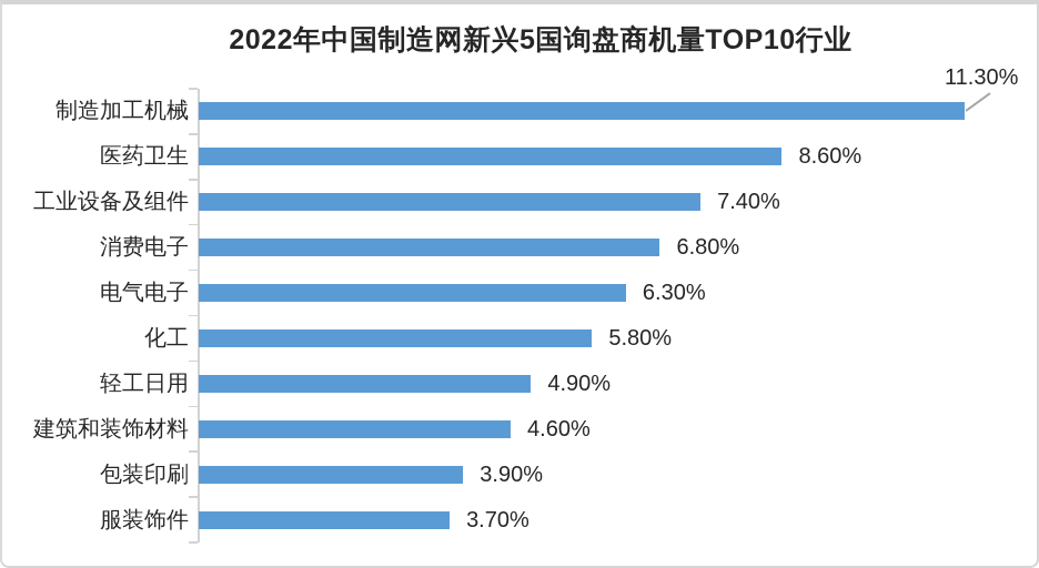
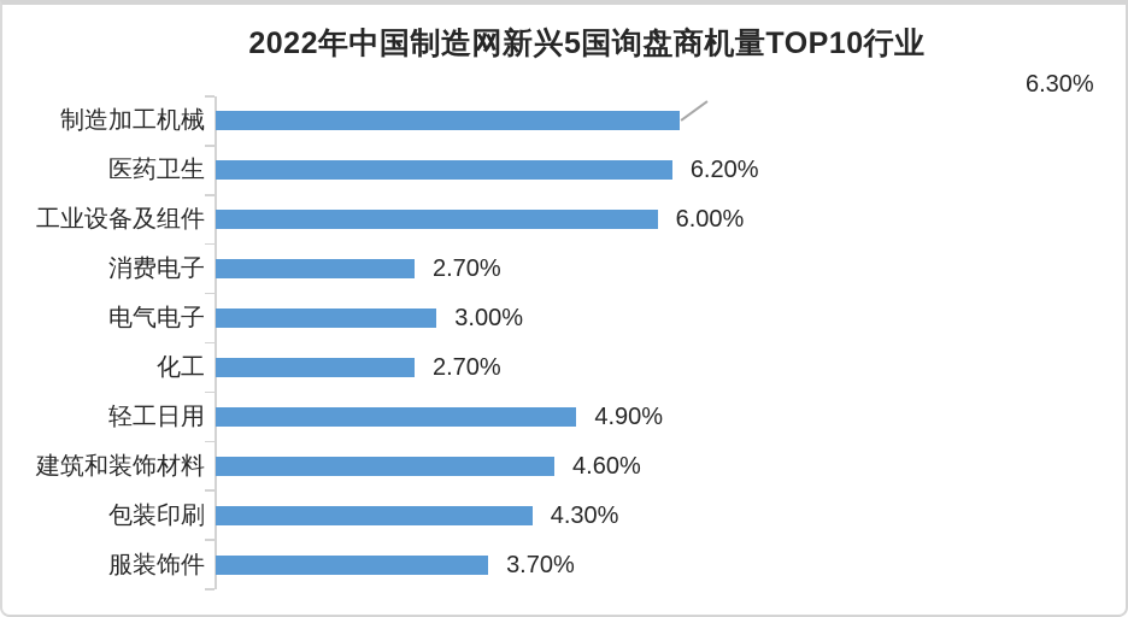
制造加工机械: 11.30% -> 6.30%
医药卫生: 8.60% -> 6.20%
工业设备及组件: 7.40% -> 6.00%
消费电子: 6.80% -> 2.70%
电气电子: 6.30% -> 3.00%
化工: 5.80% -> 2.70%
包装印刷: 3.90% -> 4.30%
